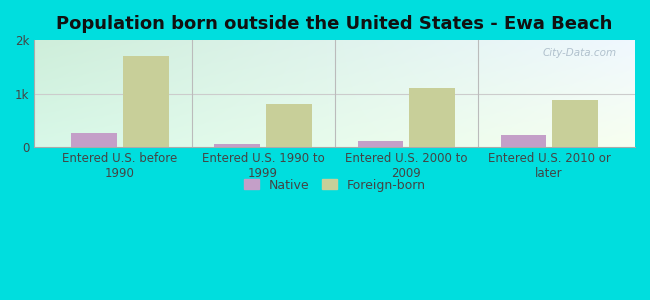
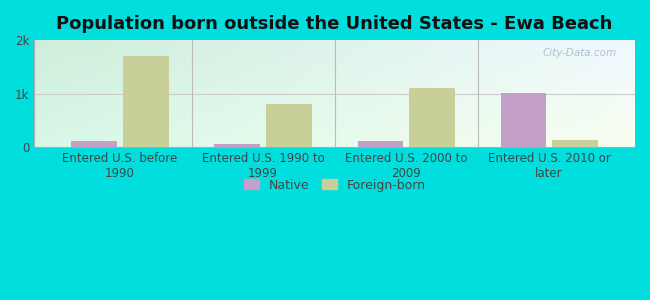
Native/Entered U.S. before 1990: 0.27k -> 0.12k
Native/Entered U.S. 2010 or later: 0.22k -> 1.02k
Foreign-born/Entered U.S. 2010 or later: 0.88k -> 0.14k
